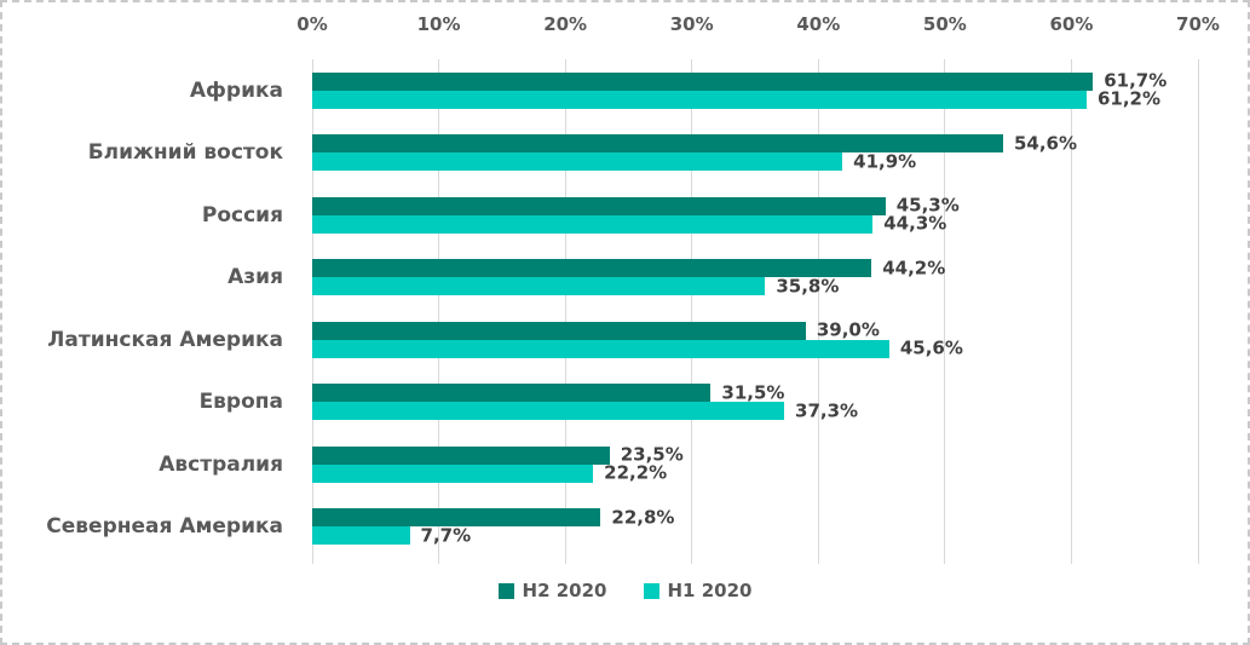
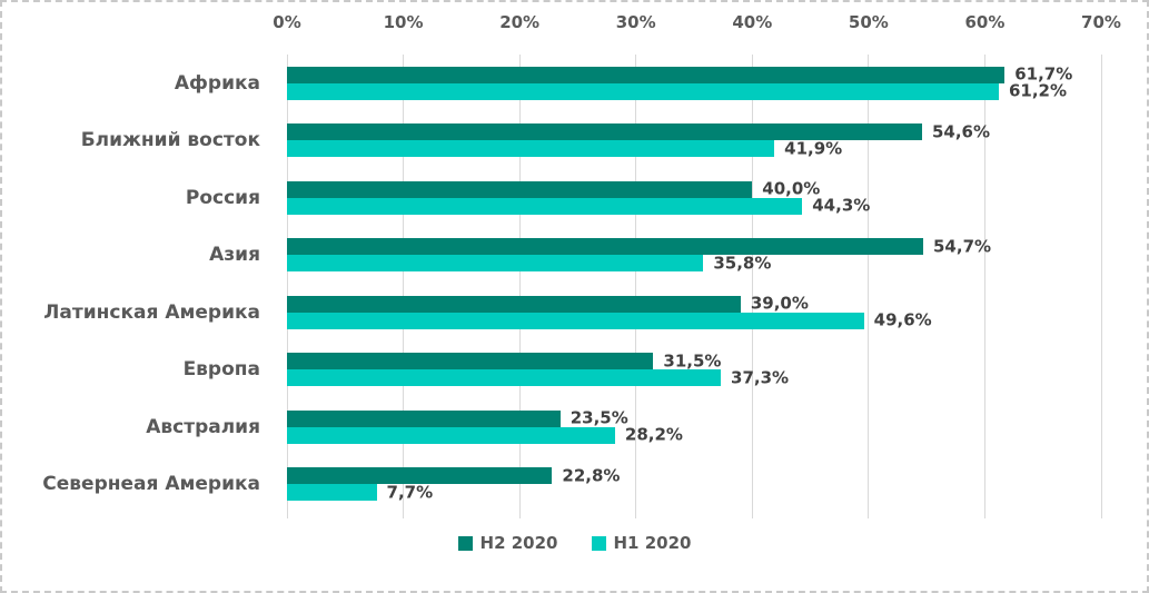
H2 2020/Россия: 45,3% -> 40,0%
H2 2020/Азия: 44,2% -> 54,7%
H1 2020/Латинская Америка: 45,6% -> 49,6%
H1 2020/Австралия: 22,2% -> 28,2%
